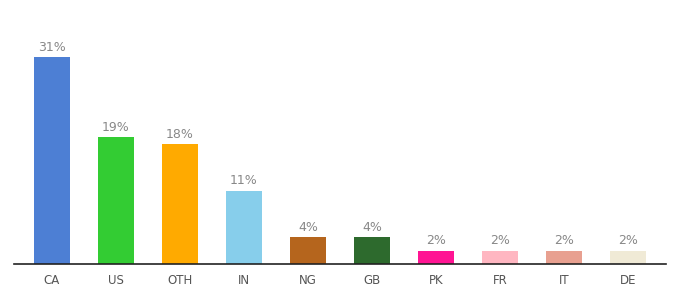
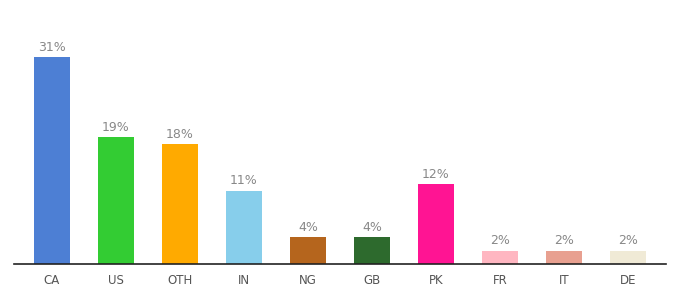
PK: 2% -> 12%
